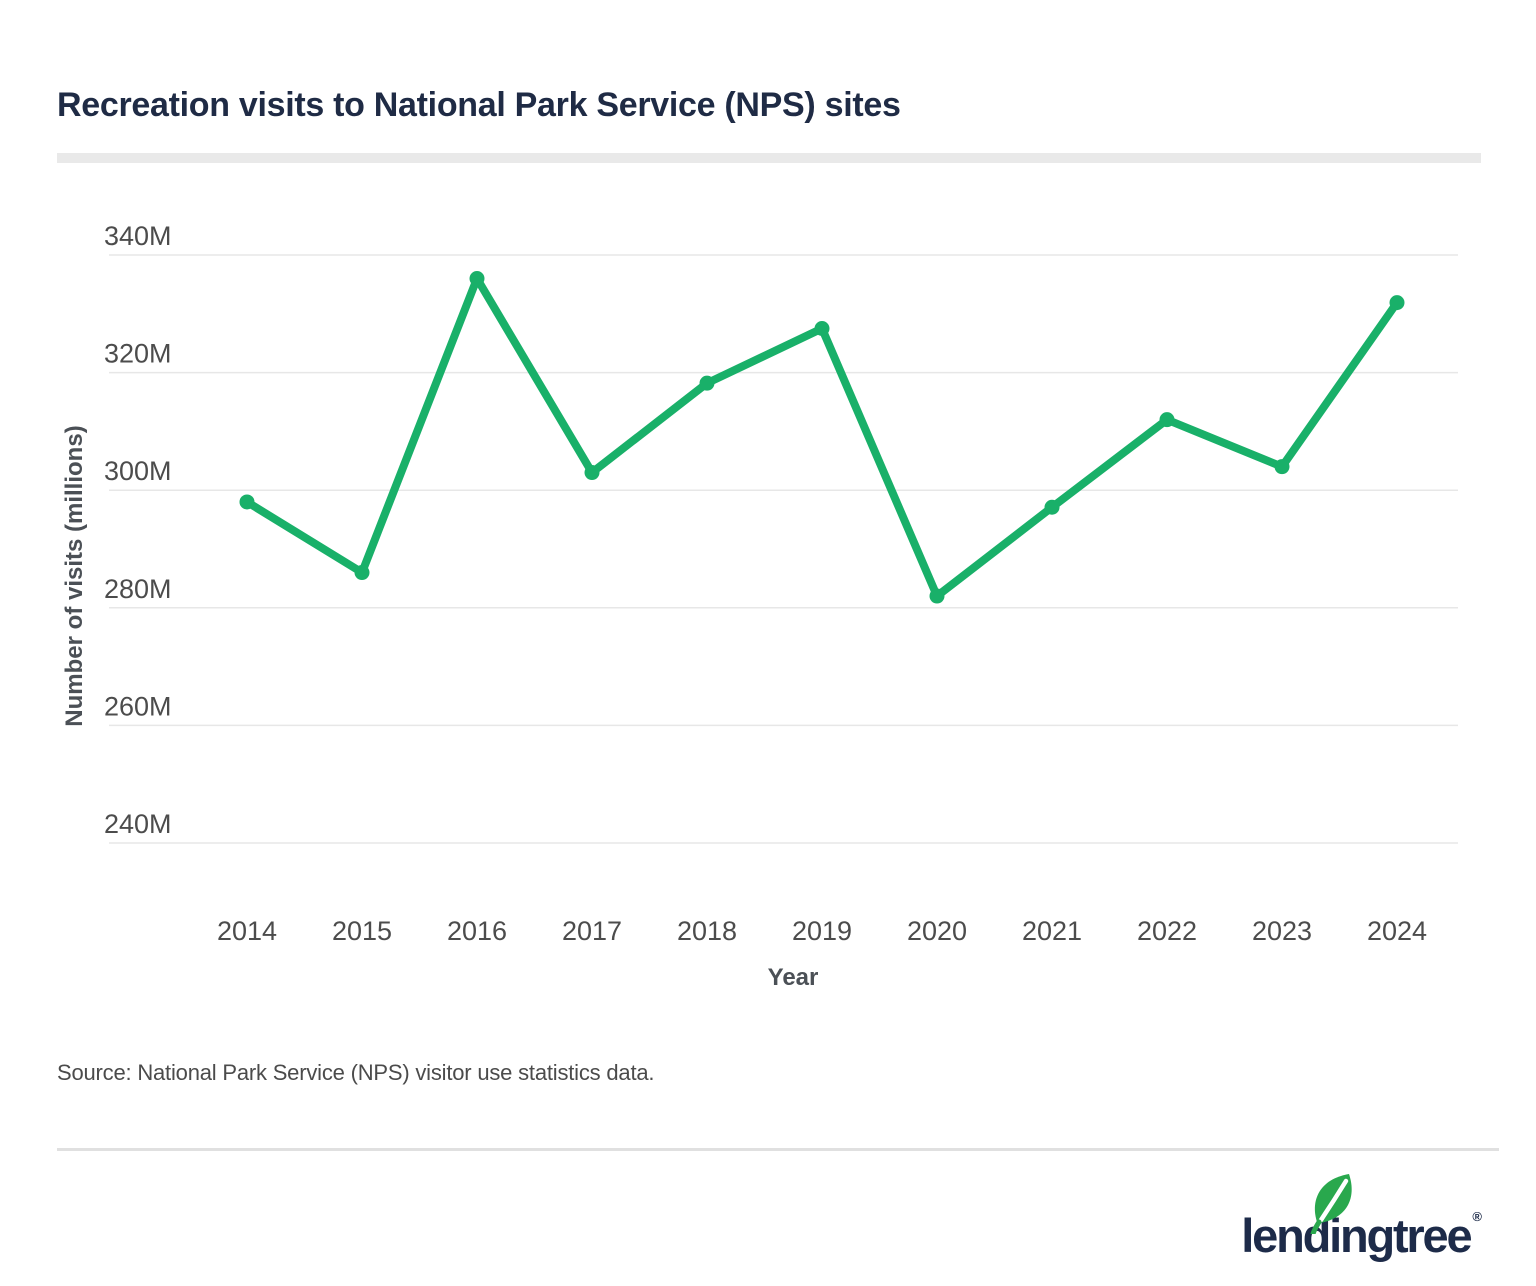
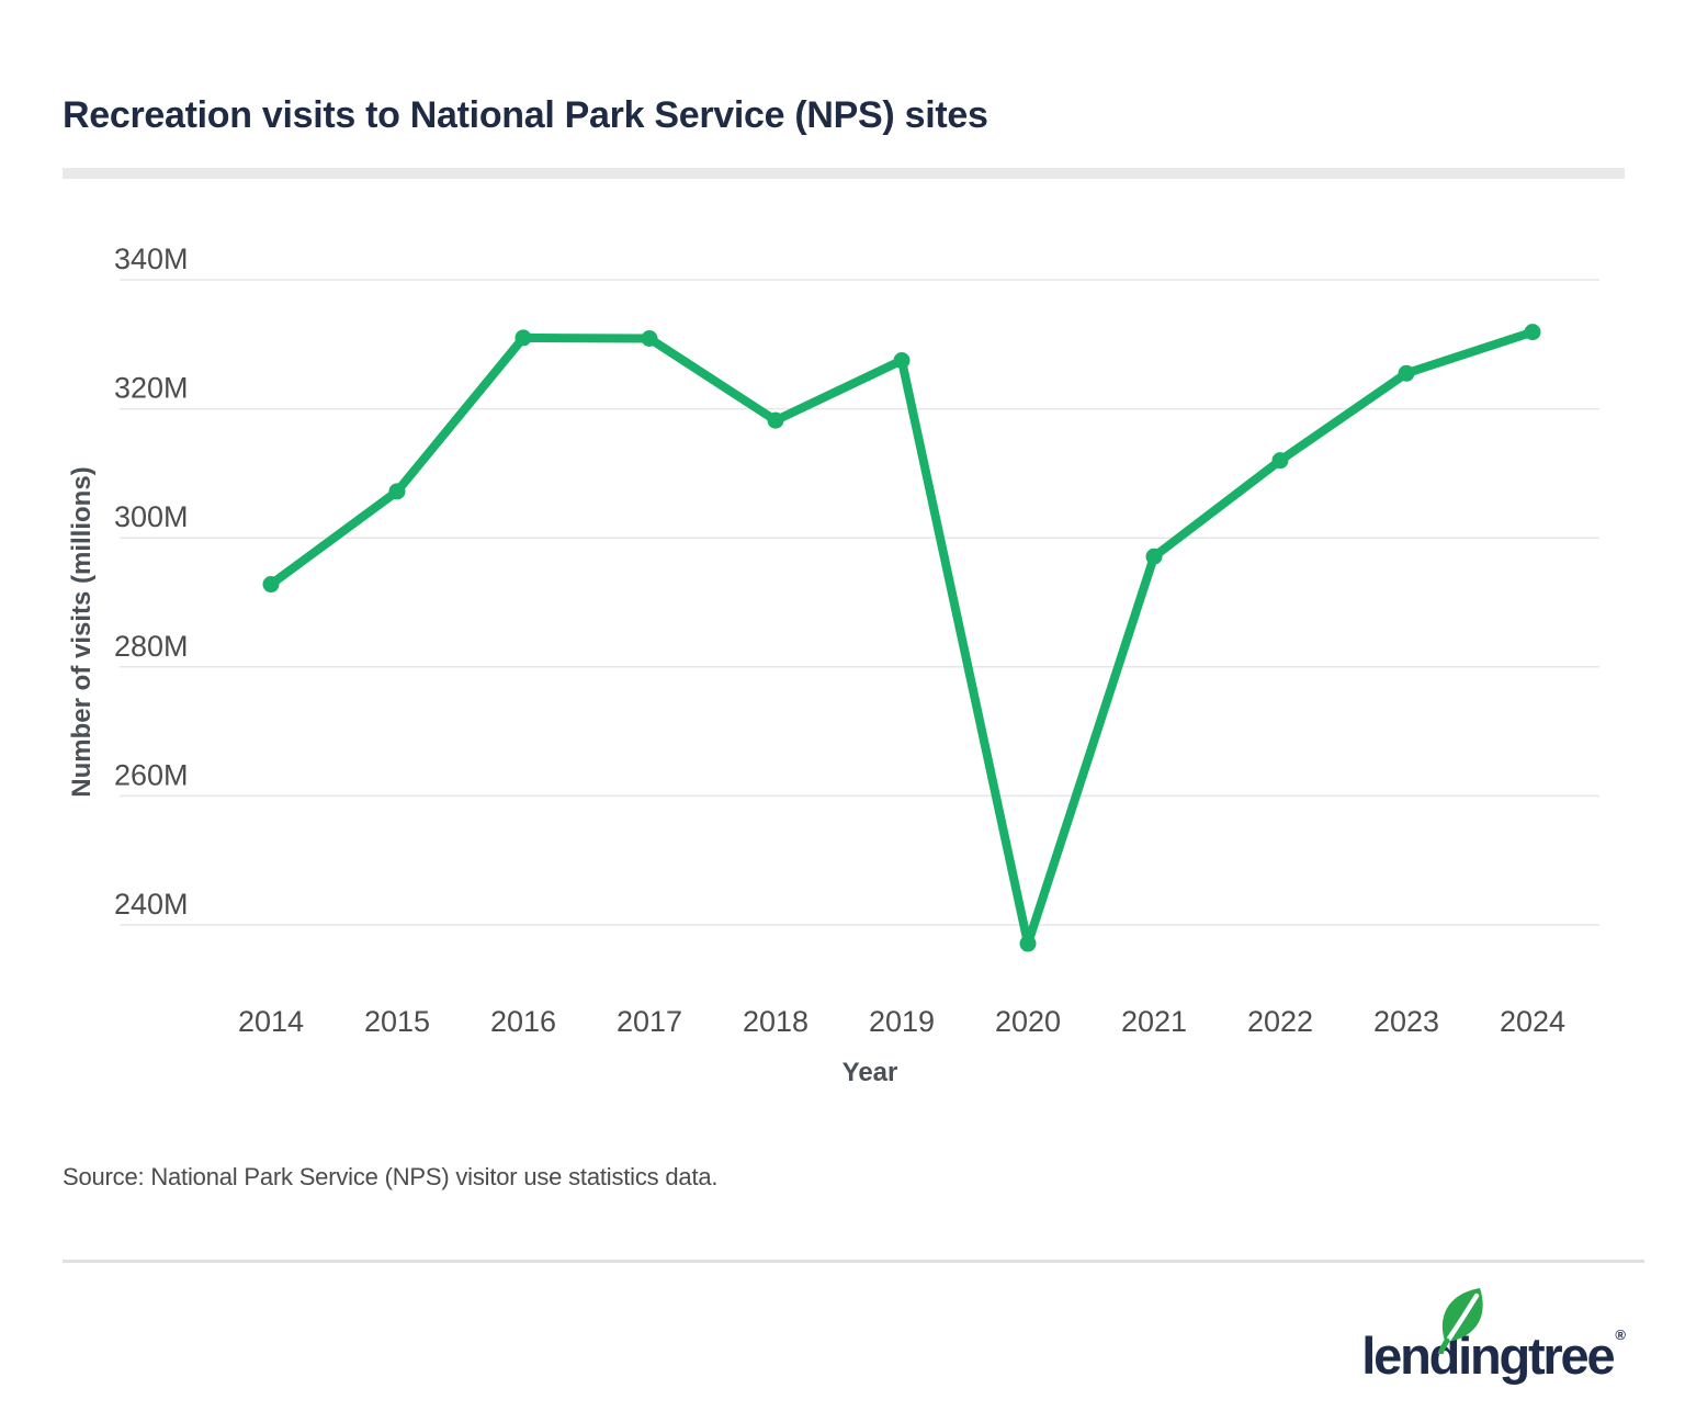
2014: 298M -> 293M
2015: 286M -> 307M
2016: 336M -> 331M
2017: 303M -> 331M
2020: 282M -> 237M
2023: 304M -> 326M
